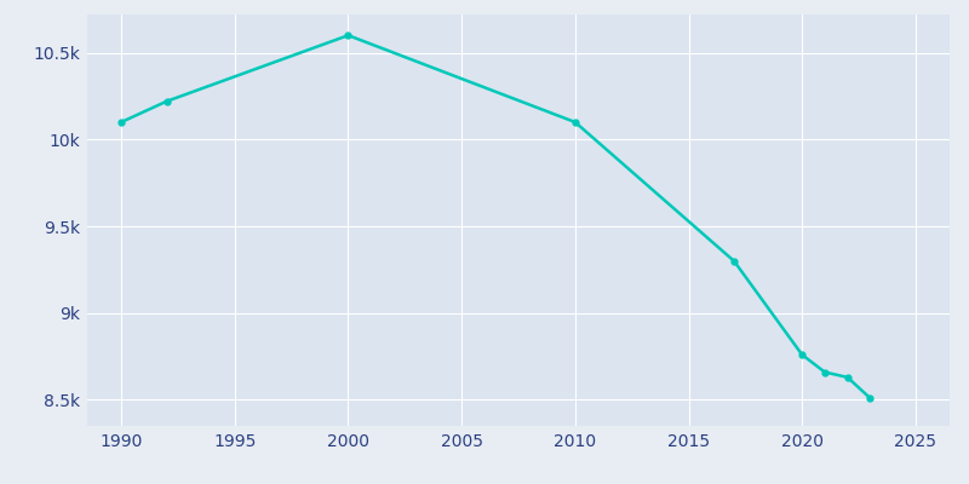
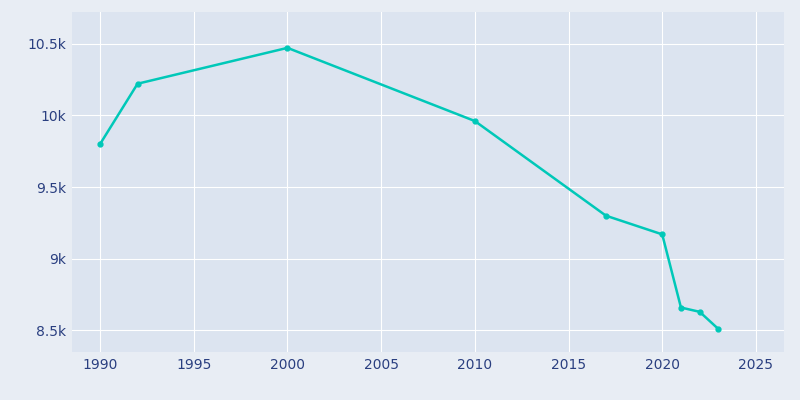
1990: 10.10k -> 9.80k
2000: 10.60k -> 10.47k
2010: 10.10k -> 9.96k
2020: 8.76k -> 9.17k
